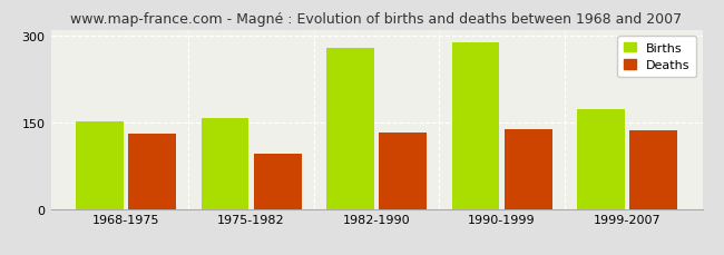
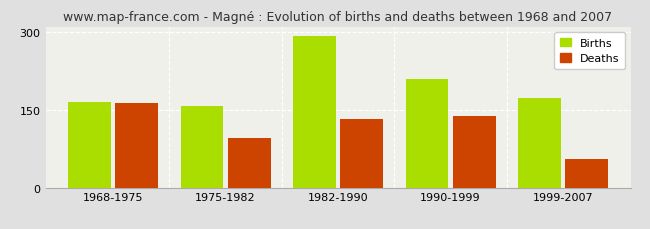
Births/1968-1975: 151 -> 164
Deaths/1968-1975: 130 -> 162
Births/1982-1990: 278 -> 292
Births/1990-1999: 289 -> 210
Deaths/1999-2007: 135 -> 56
